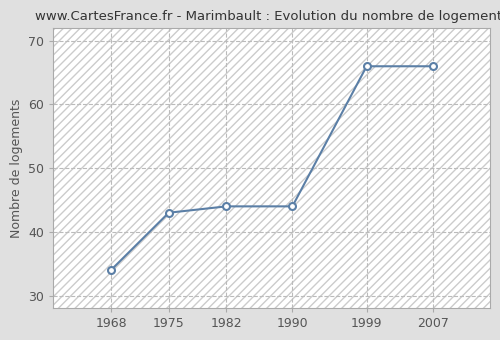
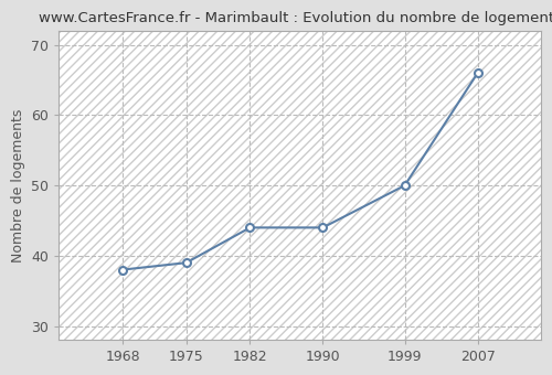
1968: 34 -> 38
1975: 43 -> 39
1999: 66 -> 50
